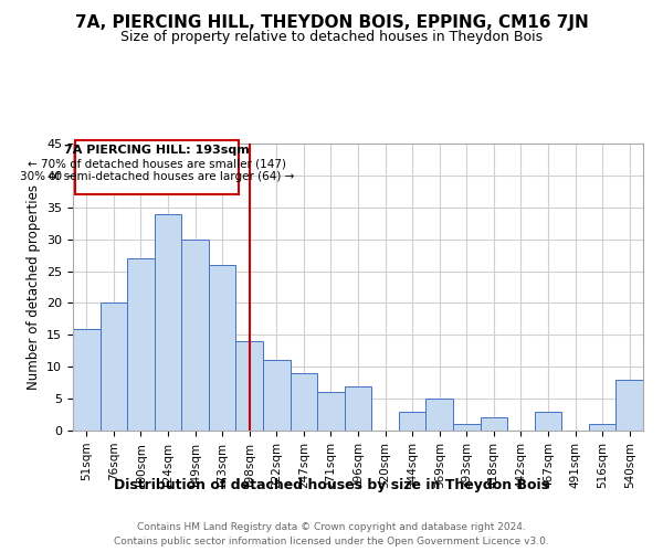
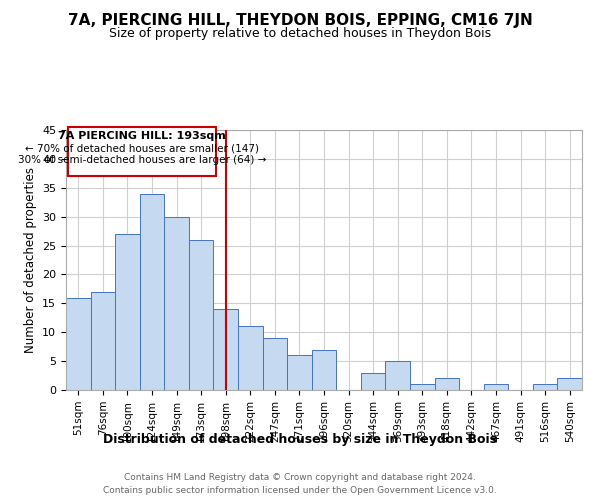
76sqm: 20 -> 17
467sqm: 3 -> 1
540sqm: 8 -> 2
